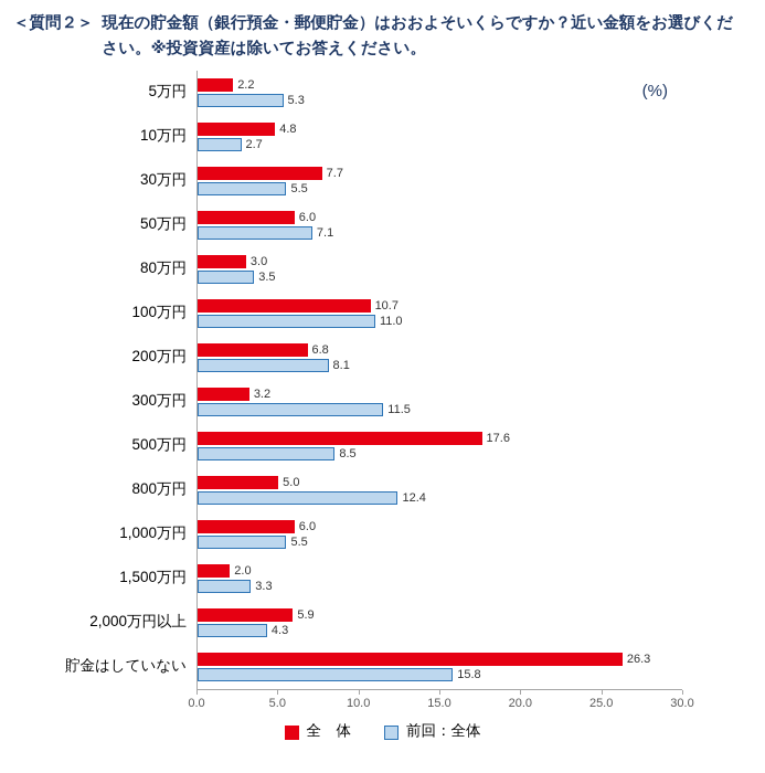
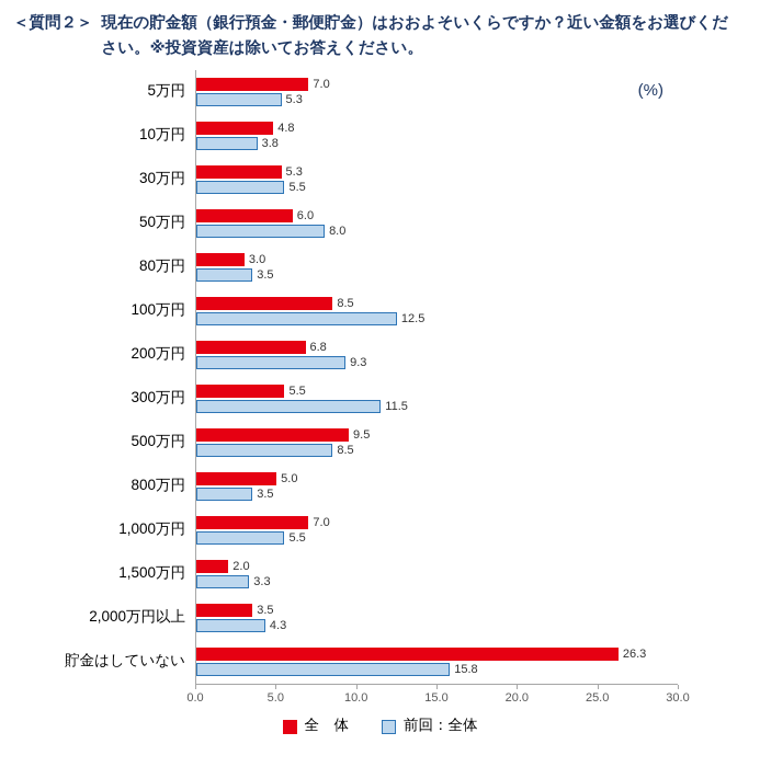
全 体/5万円: 2.2 -> 7.0
前回：全体/10万円: 2.7 -> 3.8
全 体/30万円: 7.7 -> 5.3
前回：全体/50万円: 7.1 -> 8.0
全 体/100万円: 10.7 -> 8.5
前回：全体/100万円: 11.0 -> 12.5
前回：全体/200万円: 8.1 -> 9.3
全 体/300万円: 3.2 -> 5.5
全 体/500万円: 17.6 -> 9.5
前回：全体/800万円: 12.4 -> 3.5
全 体/1,000万円: 6.0 -> 7.0
全 体/2,000万円以上: 5.9 -> 3.5
